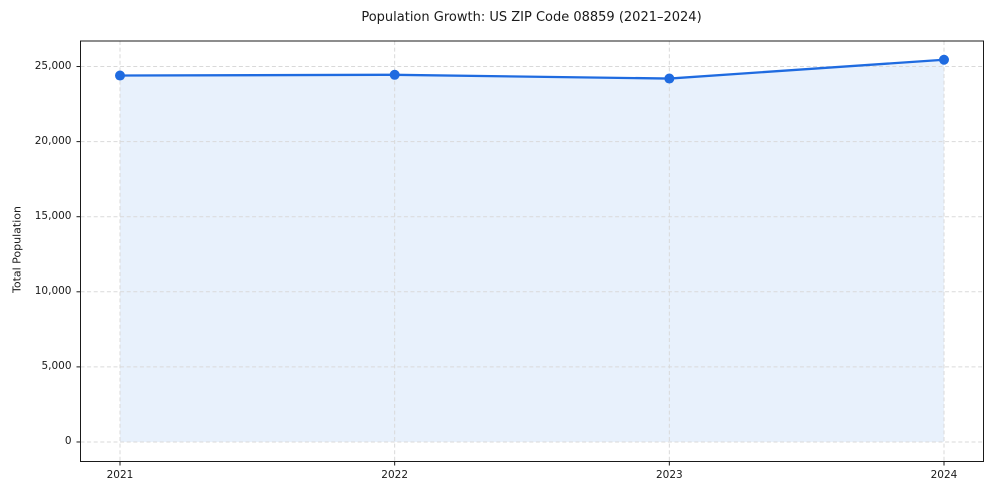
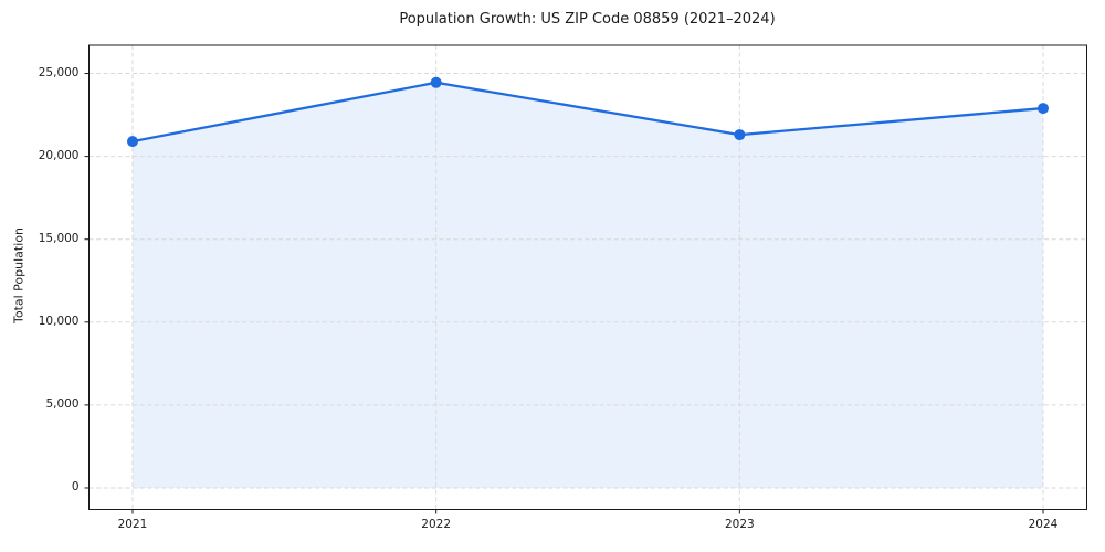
2021: 24400 -> 20900
2023: 24200 -> 21300
2024: 25400 -> 22900
